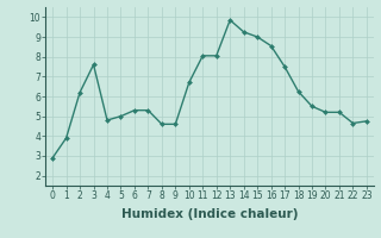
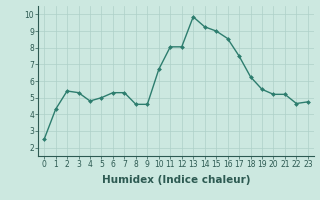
0: 2.9 -> 2.5
1: 3.9 -> 4.3
2: 6.2 -> 5.4
3: 7.6 -> 5.3
